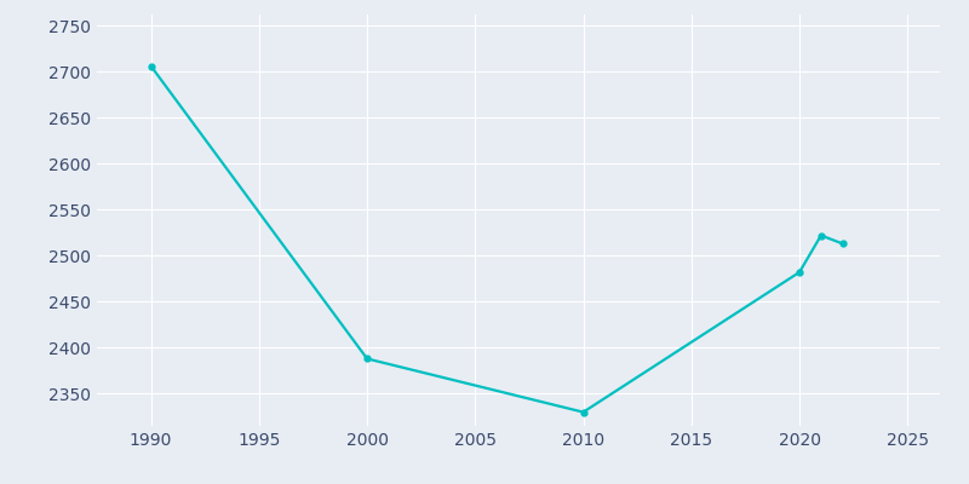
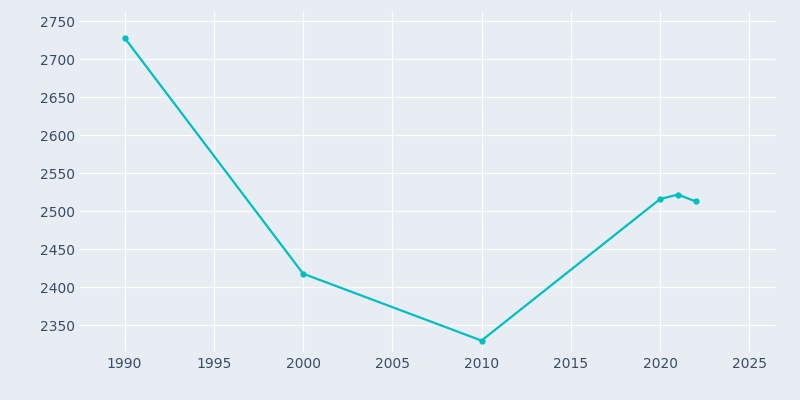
1990: 2706 -> 2728
2000: 2388 -> 2418
2020: 2482 -> 2516
